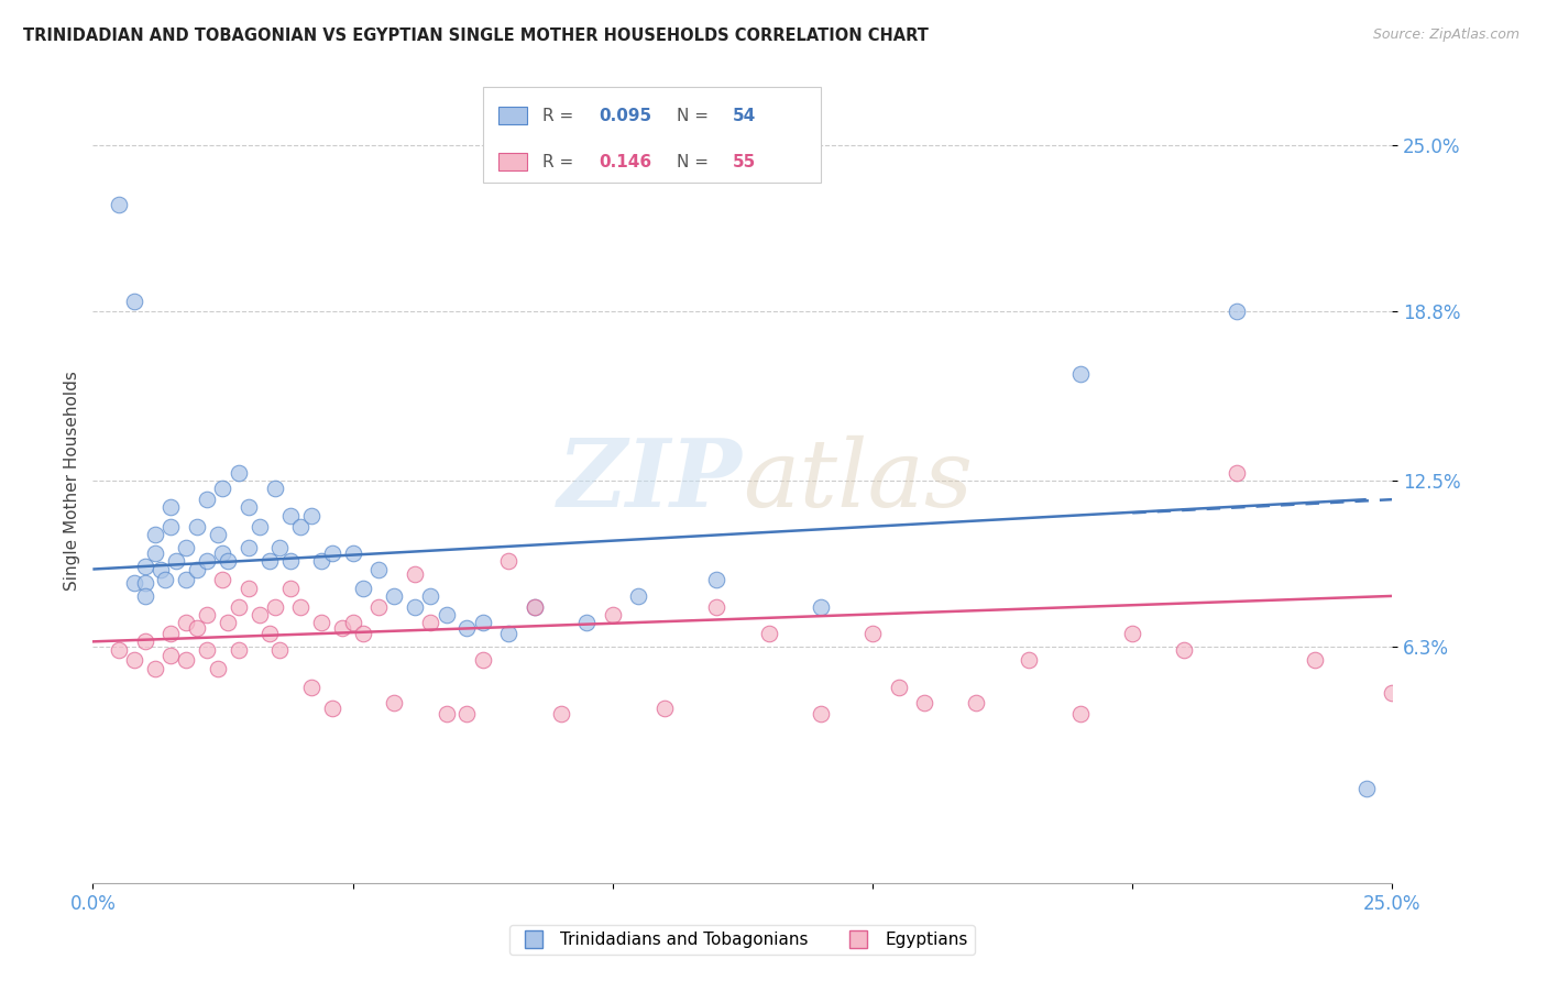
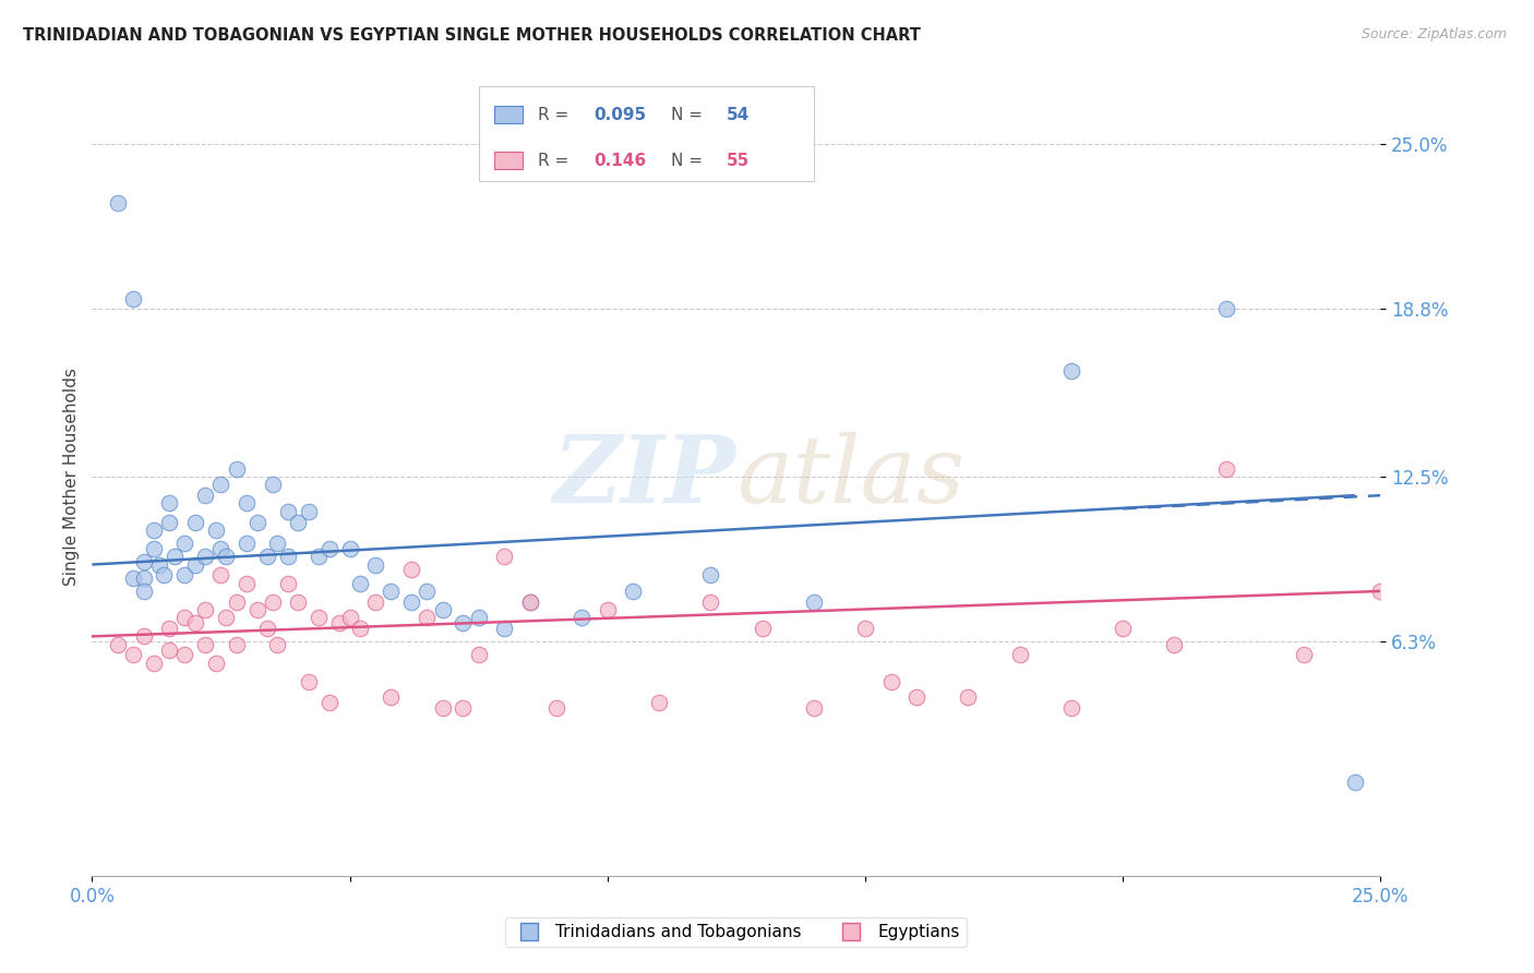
Egyptians/25.0%: 4.6% -> 8.2%
